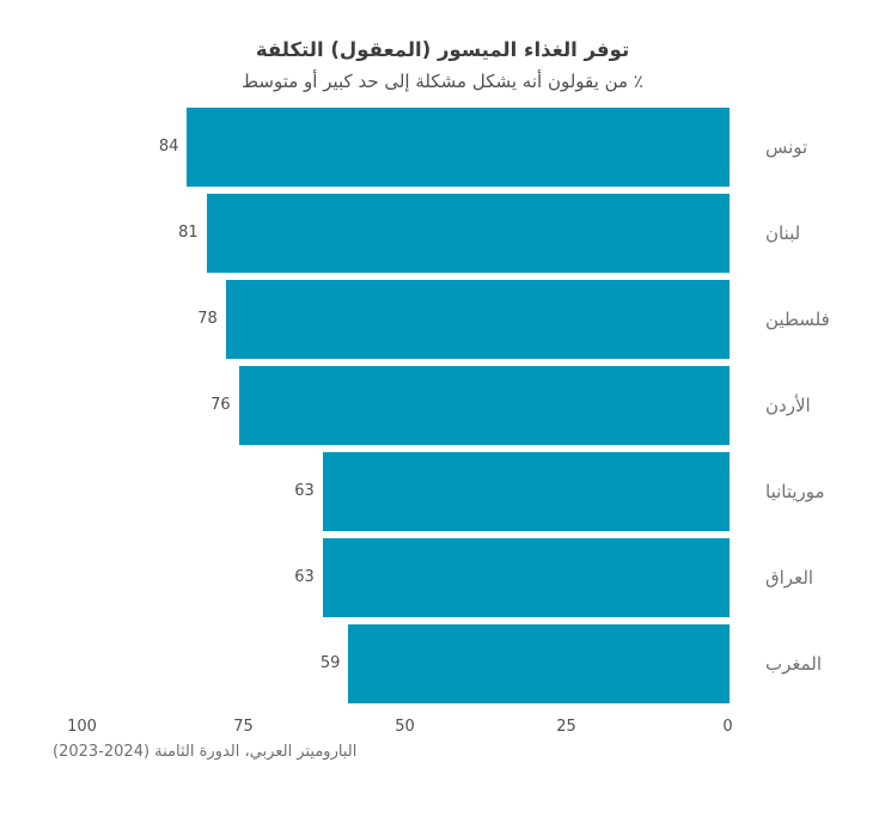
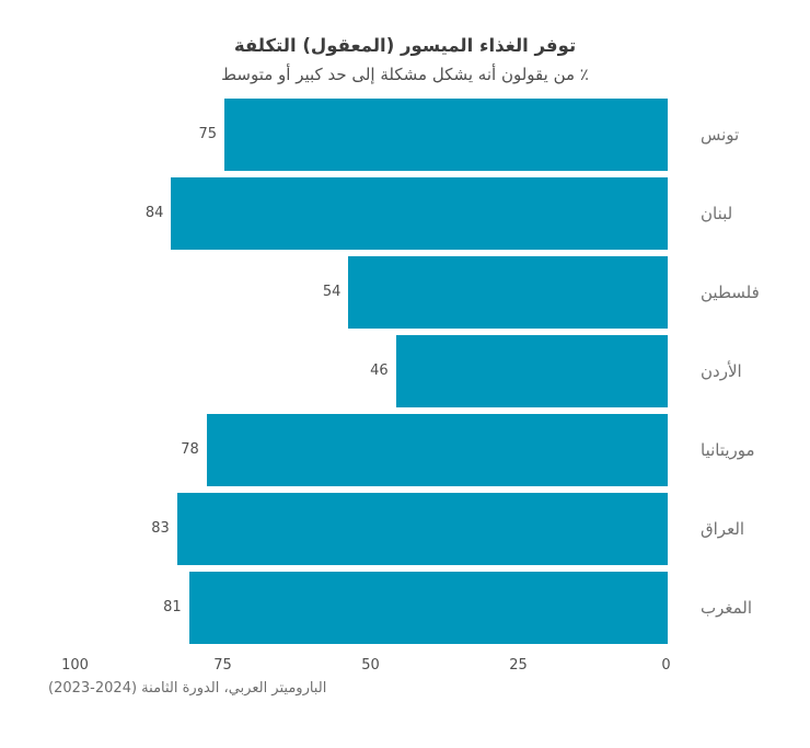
تونس: 84 -> 75
لبنان: 81 -> 84
فلسطين: 78 -> 54
الأردن: 76 -> 46
موريتانيا: 63 -> 78
العراق: 63 -> 83
المغرب: 59 -> 81
